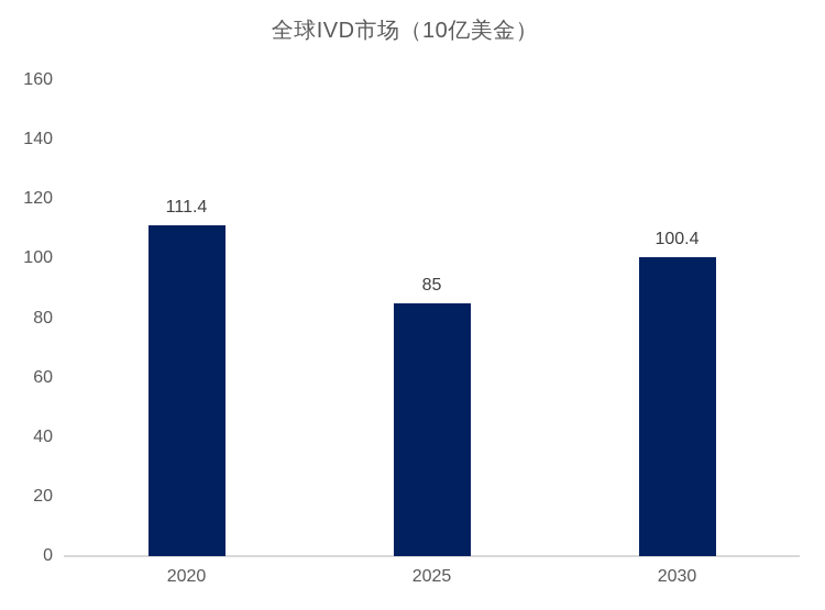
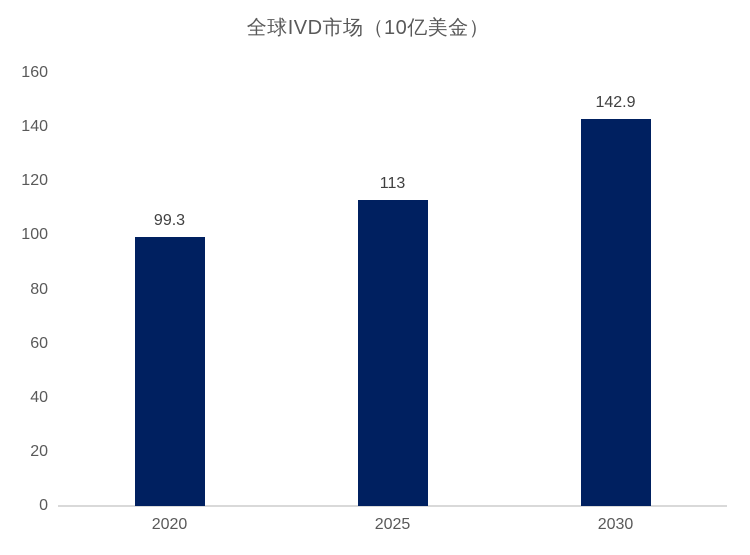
2020: 111.4 -> 99.3
2025: 85 -> 113
2030: 100.4 -> 142.9
